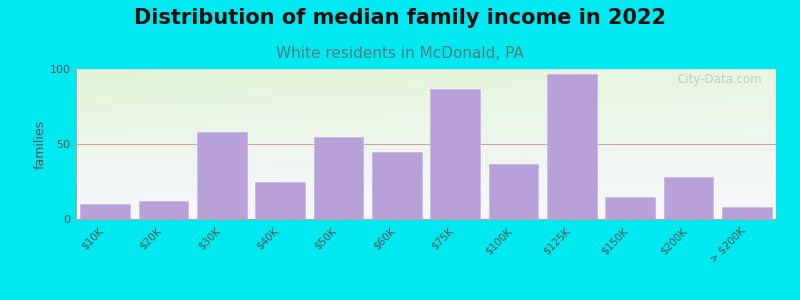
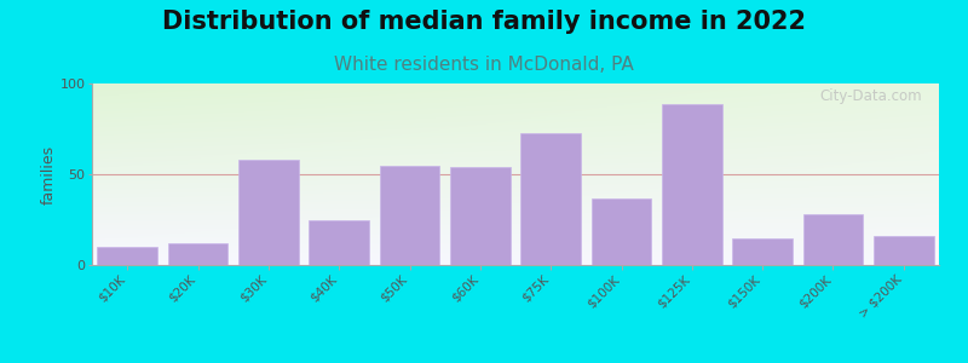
$60K: 45 -> 54
$75K: 87 -> 73
$125K: 97 -> 89
> $200K: 8 -> 16
